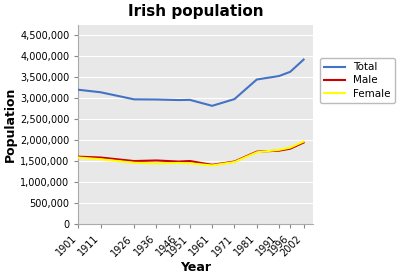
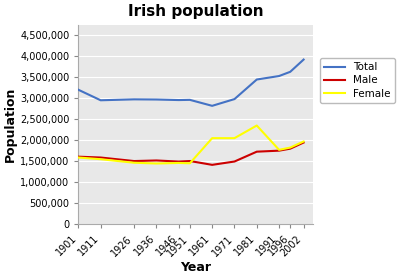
Total/1911: 3,140,000 -> 2,950,000
Female/1961: 1,400,000 -> 2,050,000
Female/1971: 1,480,000 -> 2,050,000
Female/1981: 1,710,000 -> 2,350,000
